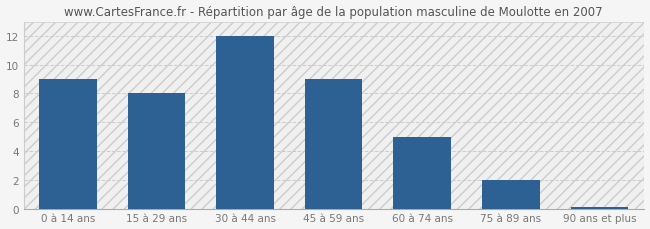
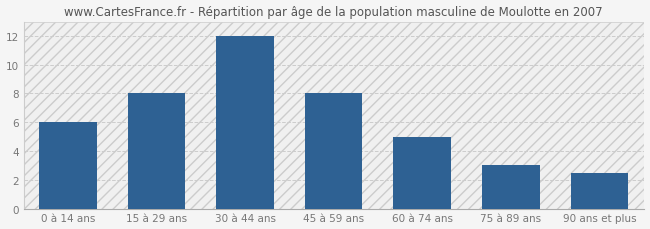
0 à 14 ans: 9.0 -> 6.0
45 à 59 ans: 9.0 -> 8.0
75 à 89 ans: 2.0 -> 3.0
90 ans et plus: 0.1 -> 2.5
